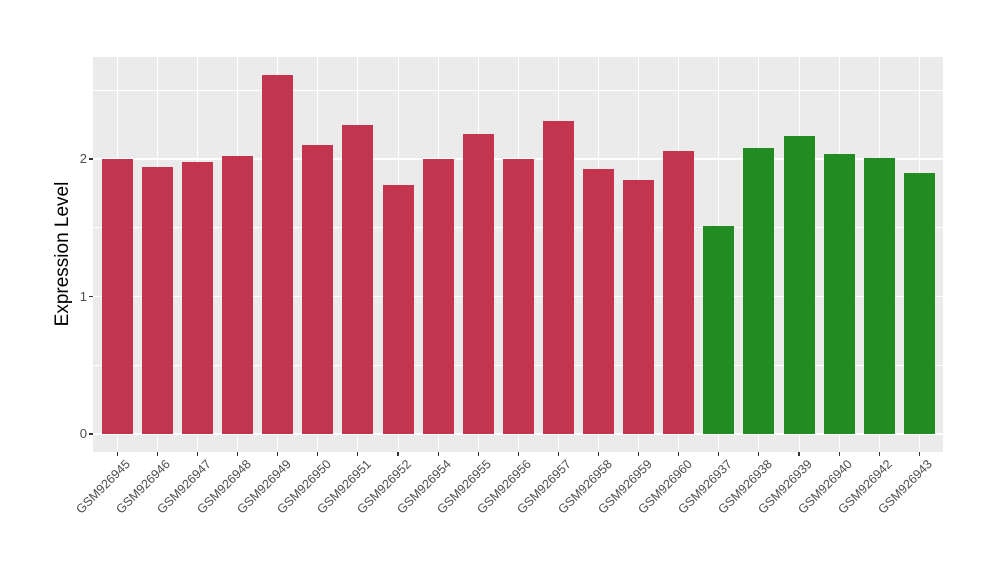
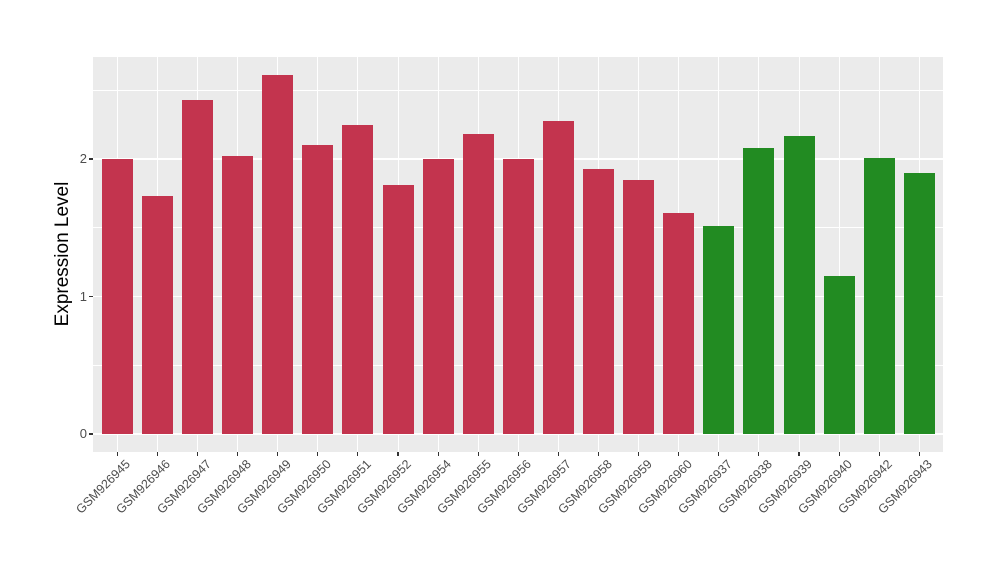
GSM926946: 1.94 -> 1.73
GSM926947: 1.98 -> 2.43
GSM926960: 2.06 -> 1.61
GSM926940: 2.04 -> 1.15
